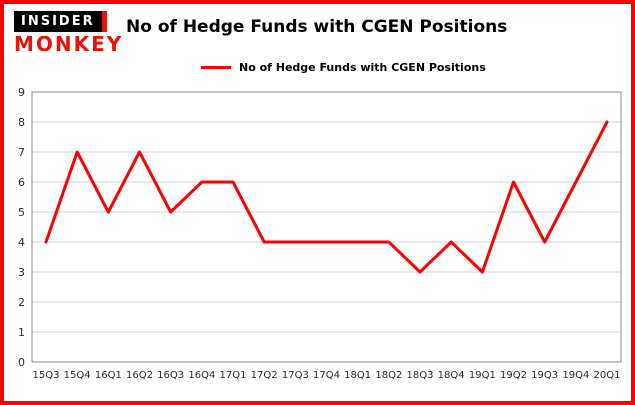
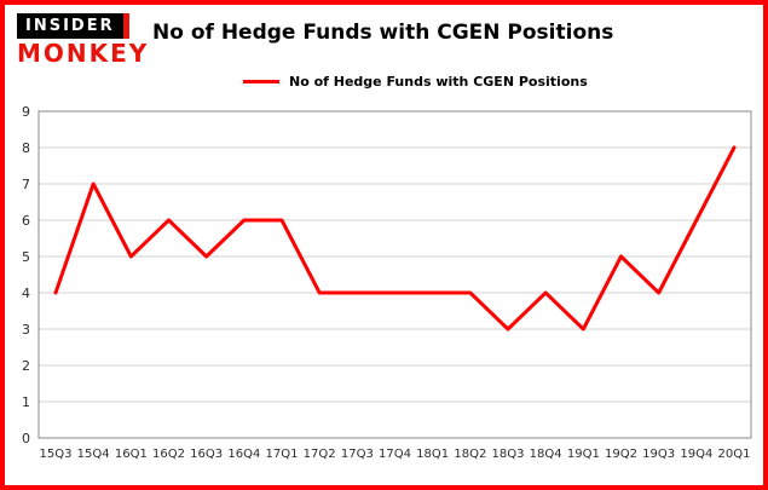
16Q2: 7 -> 6
19Q2: 6 -> 5
